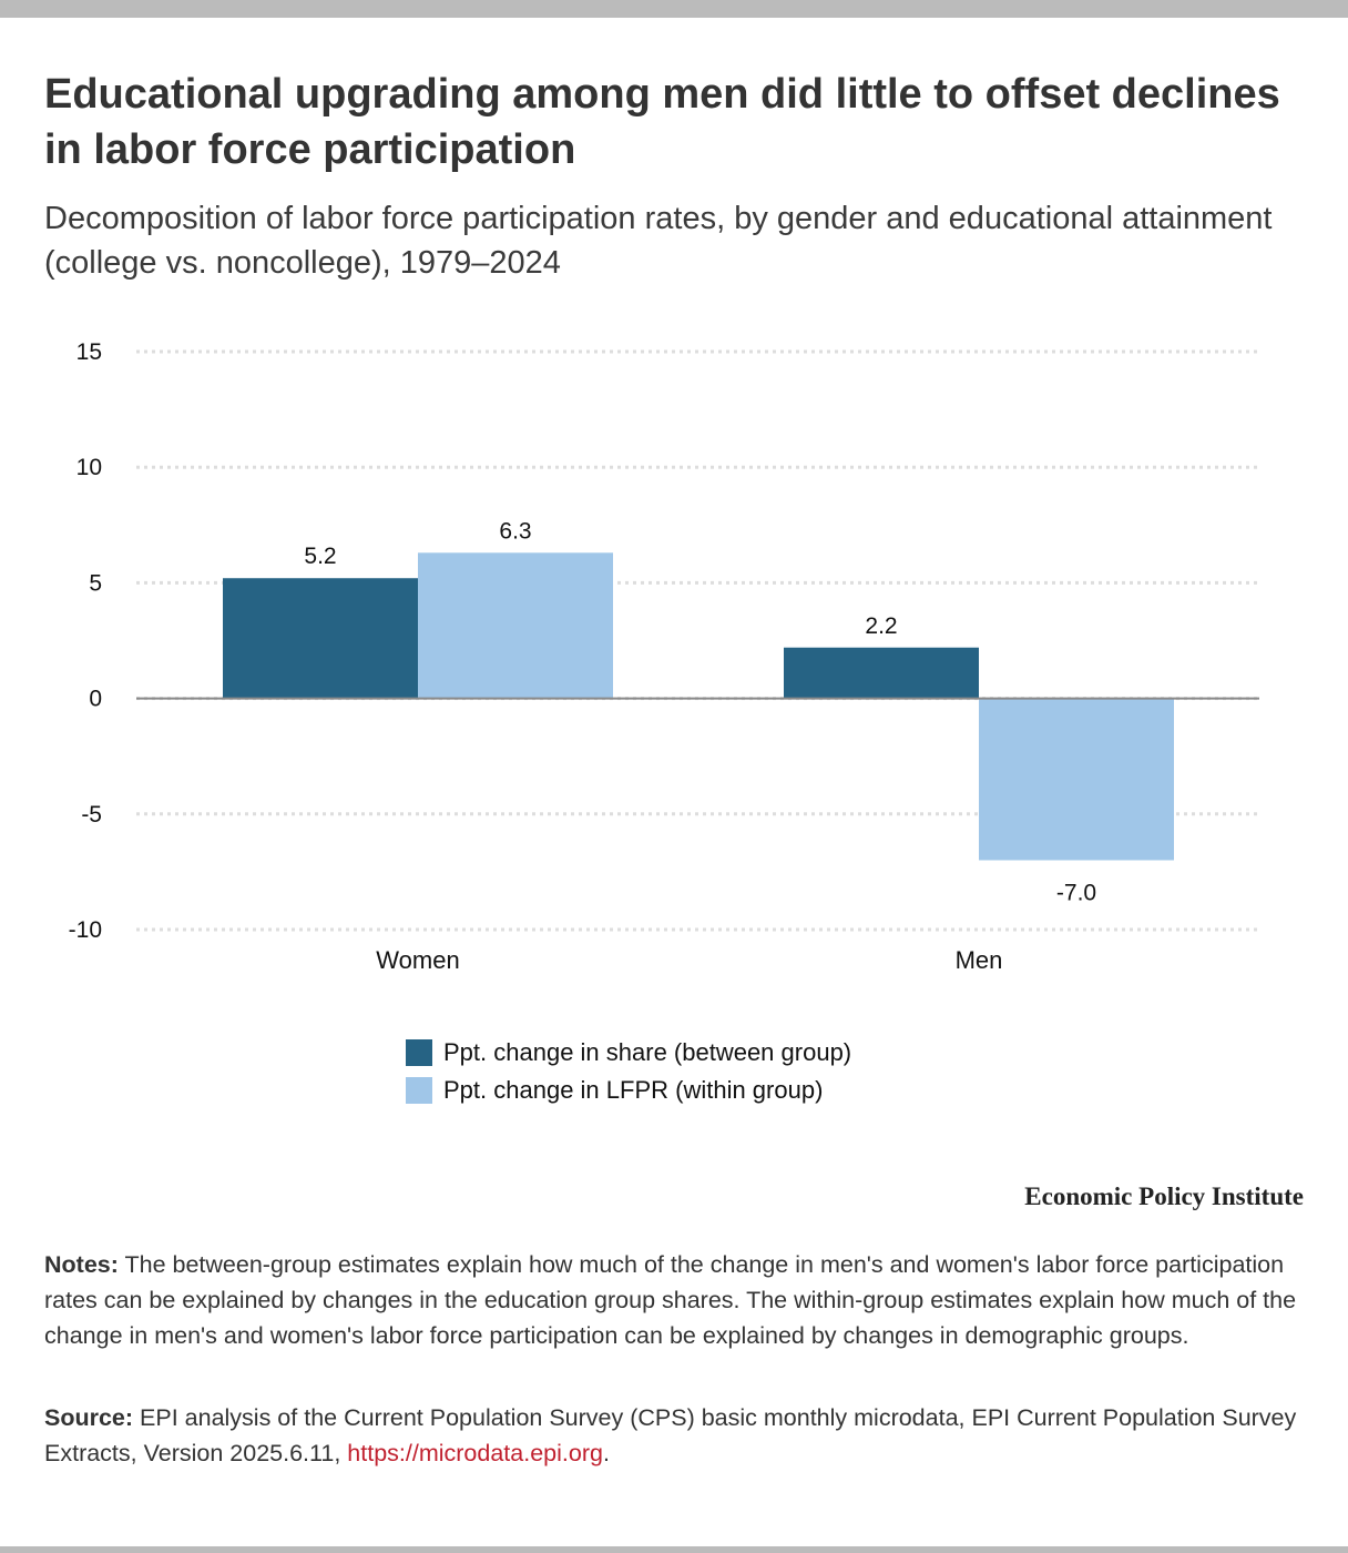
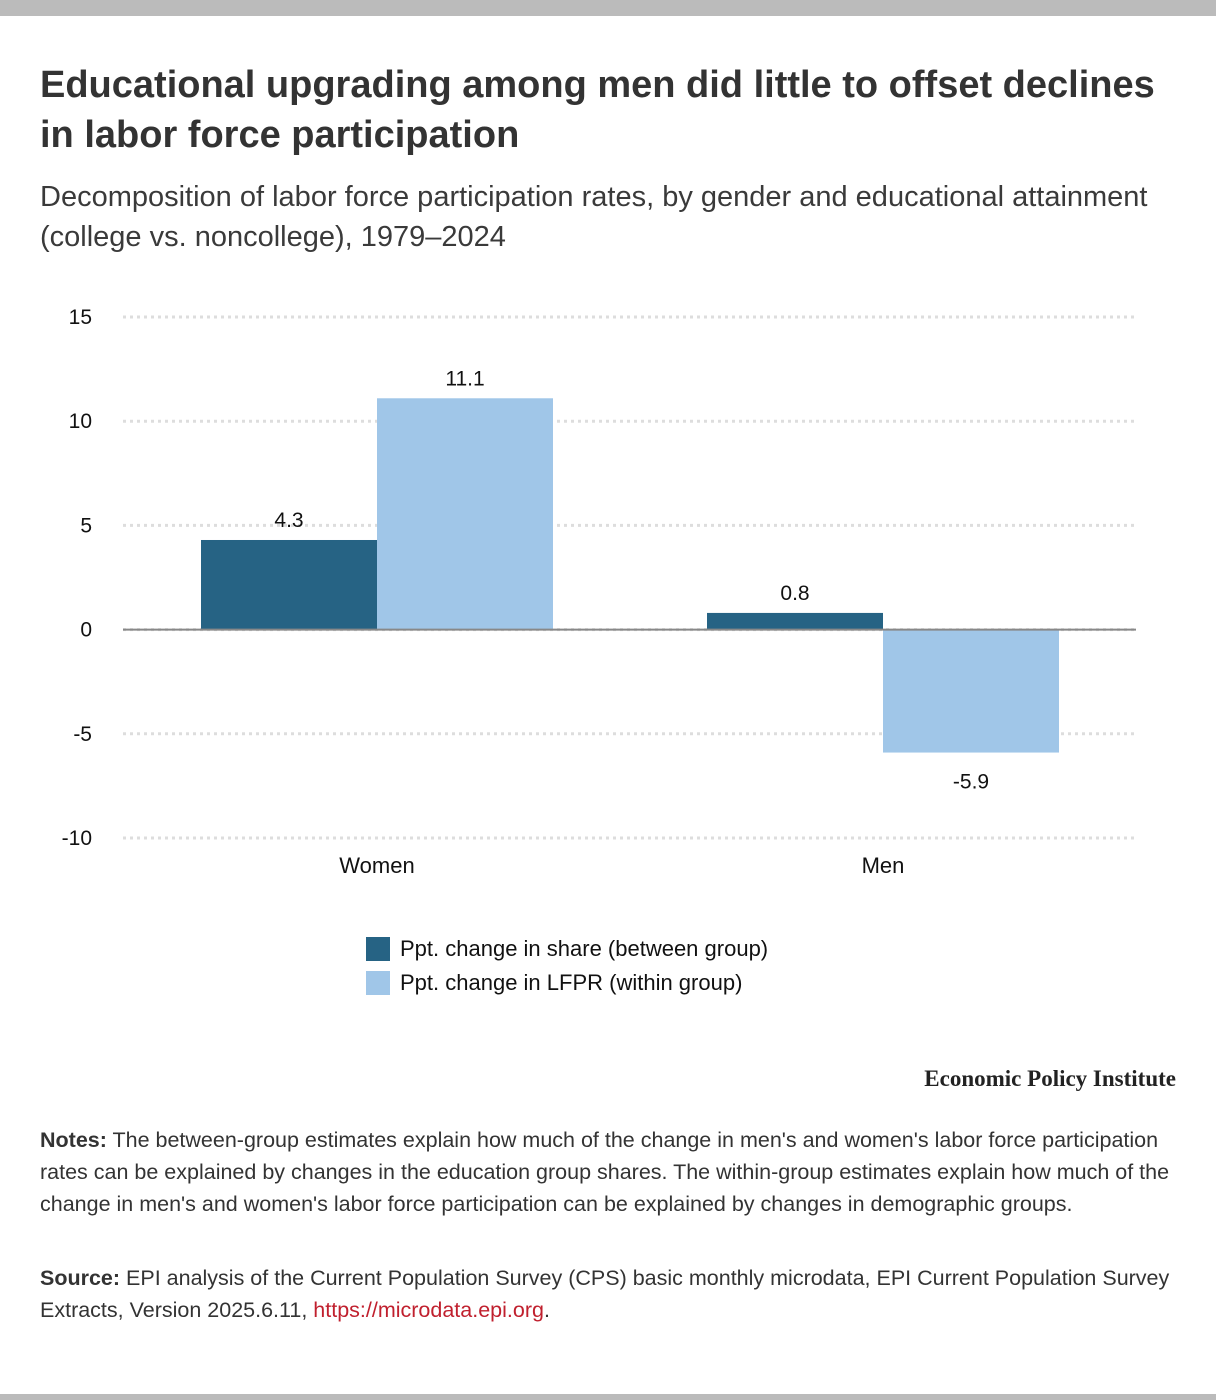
Ppt. change in share (between group)/Women: 5.2 -> 4.3
Ppt. change in LFPR (within group)/Women: 6.3 -> 11.1
Ppt. change in share (between group)/Men: 2.2 -> 0.8
Ppt. change in LFPR (within group)/Men: -7.0 -> -5.9
